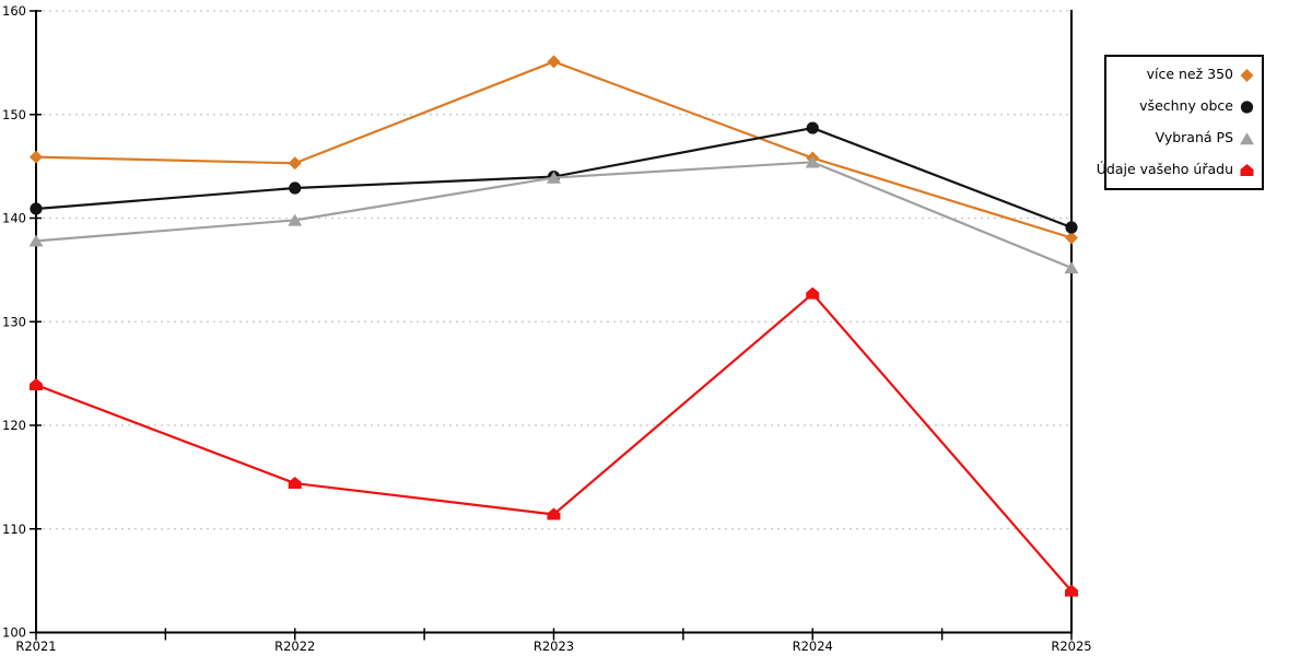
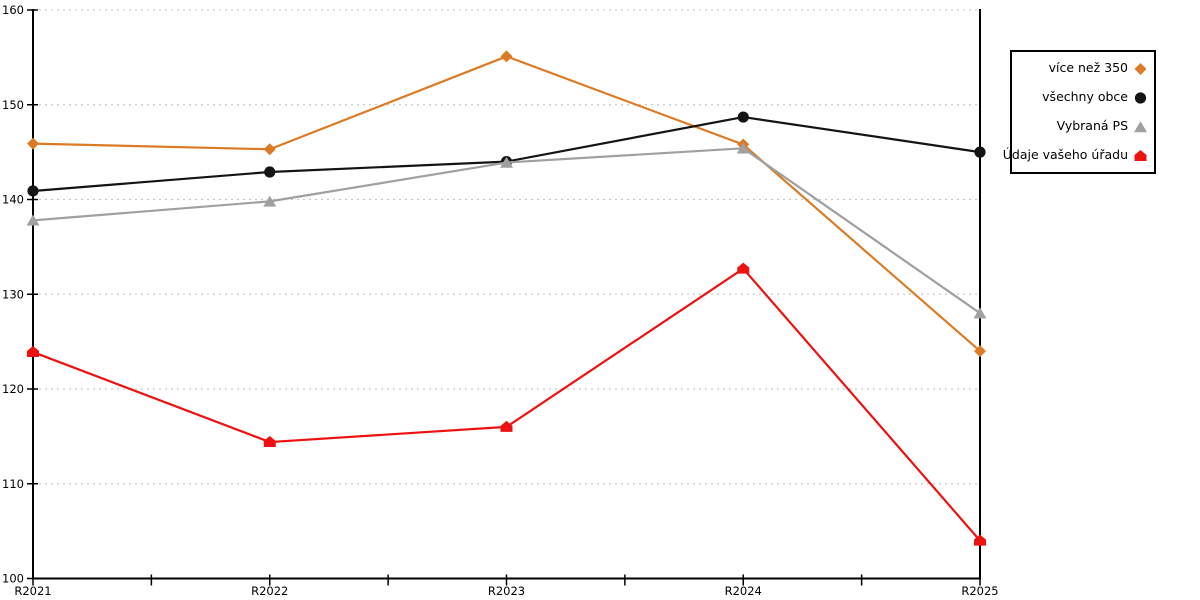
Údaje vašeho úřadu/R2023: 111 -> 116
více než 350/R2025: 138 -> 124
všechny obce/R2025: 139 -> 145
Vybraná PS/R2025: 135 -> 128
